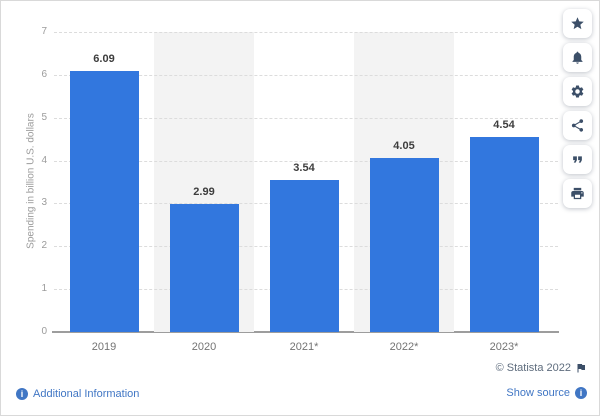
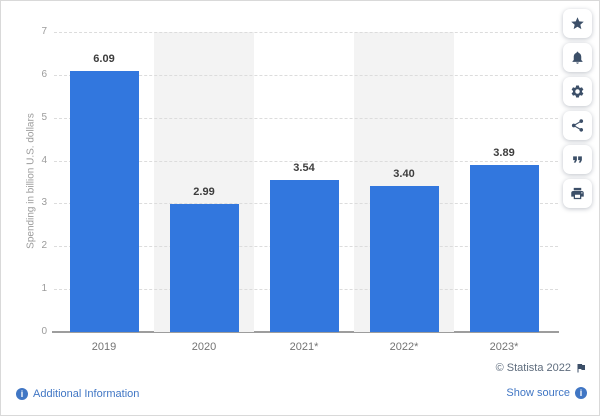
2022*: 4.05 -> 3.40
2023*: 4.54 -> 3.89
